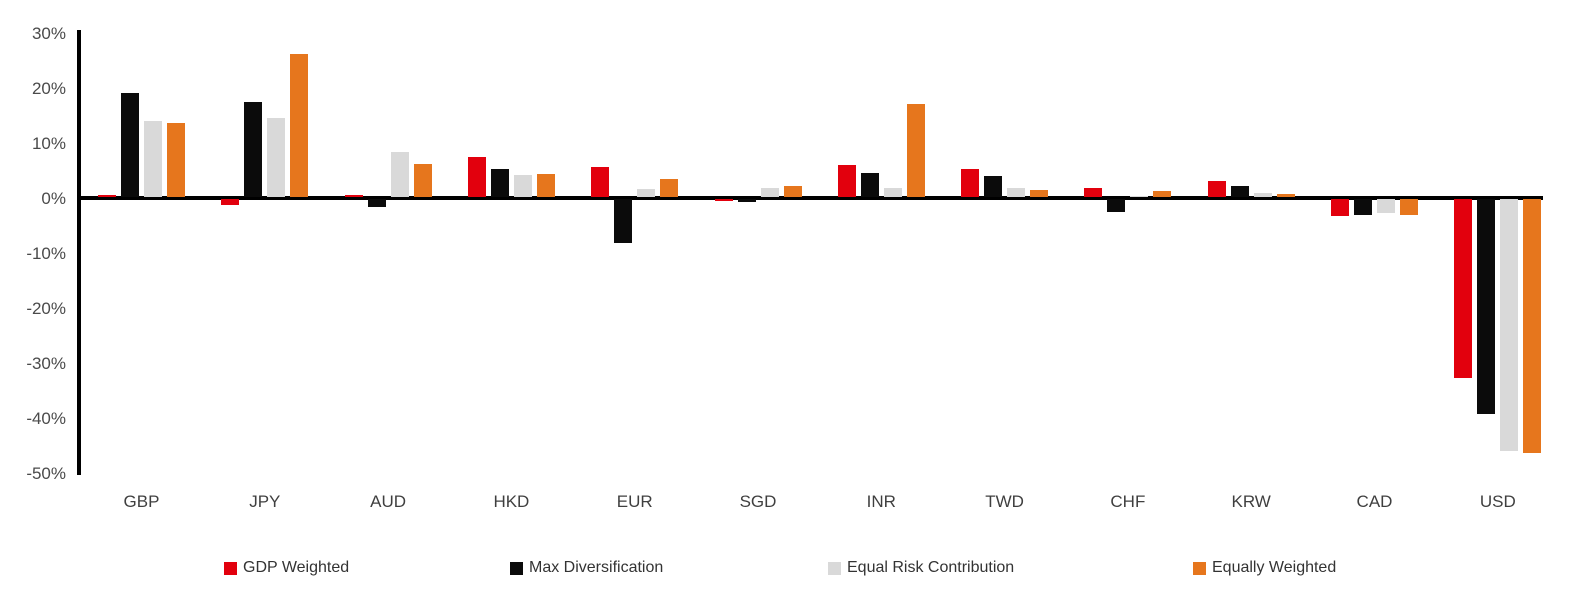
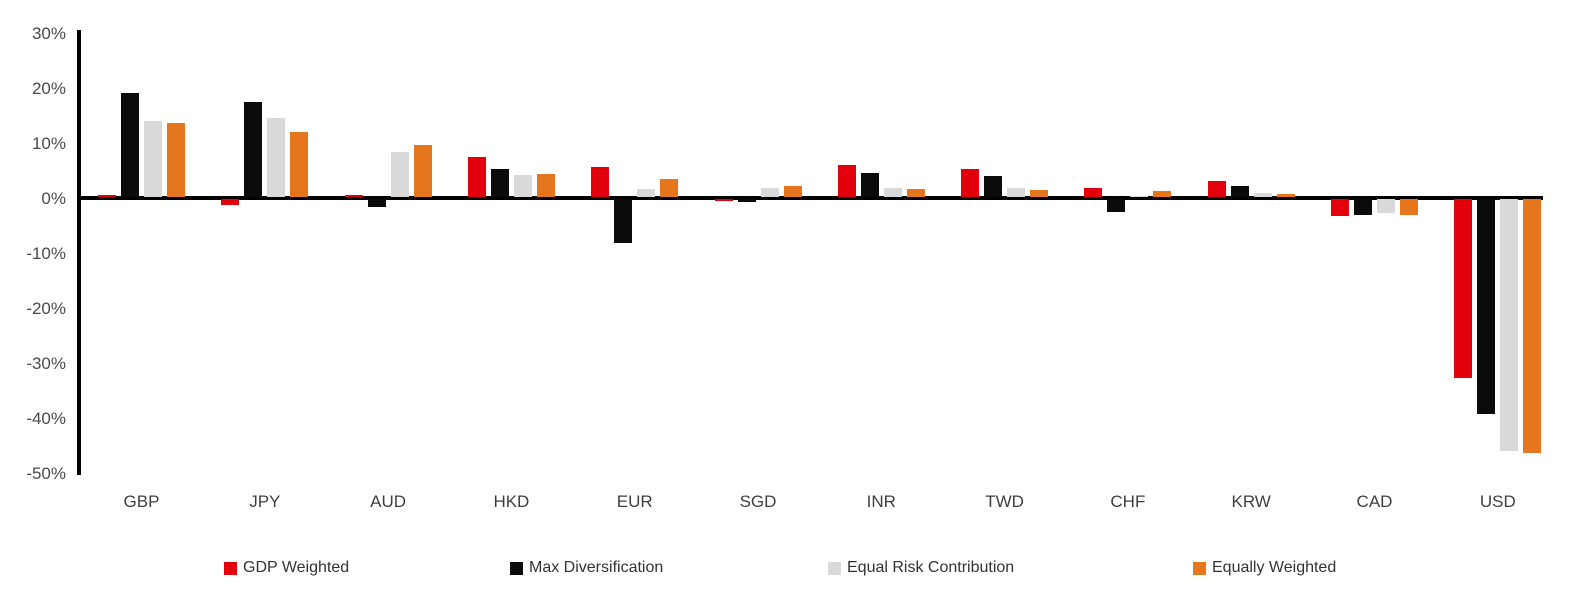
Equally Weighted/JPY: 26% -> 12%
Equally Weighted/AUD: 6% -> 9%
Equally Weighted/INR: 17% -> 1%
